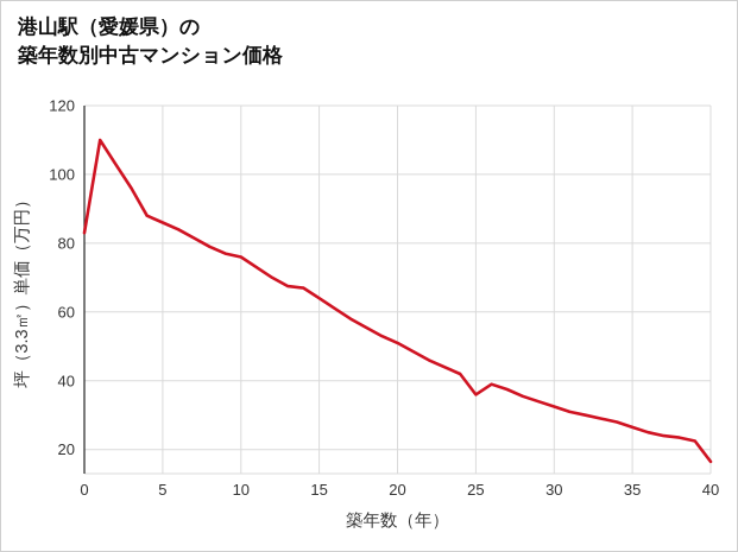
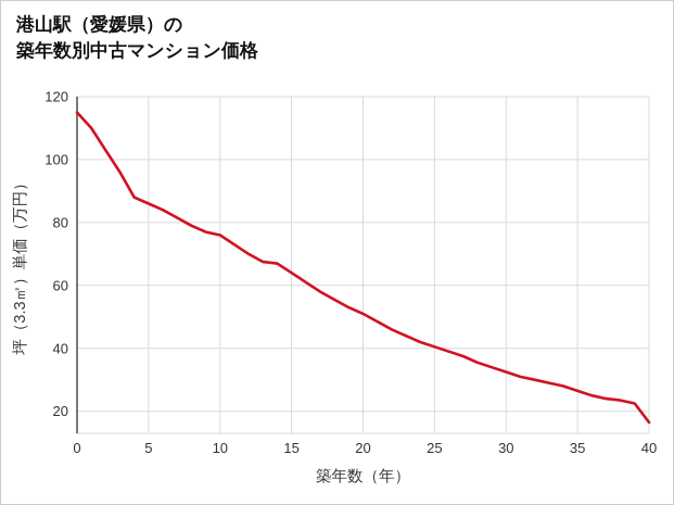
0: 83 -> 115
25: 36 -> 40
